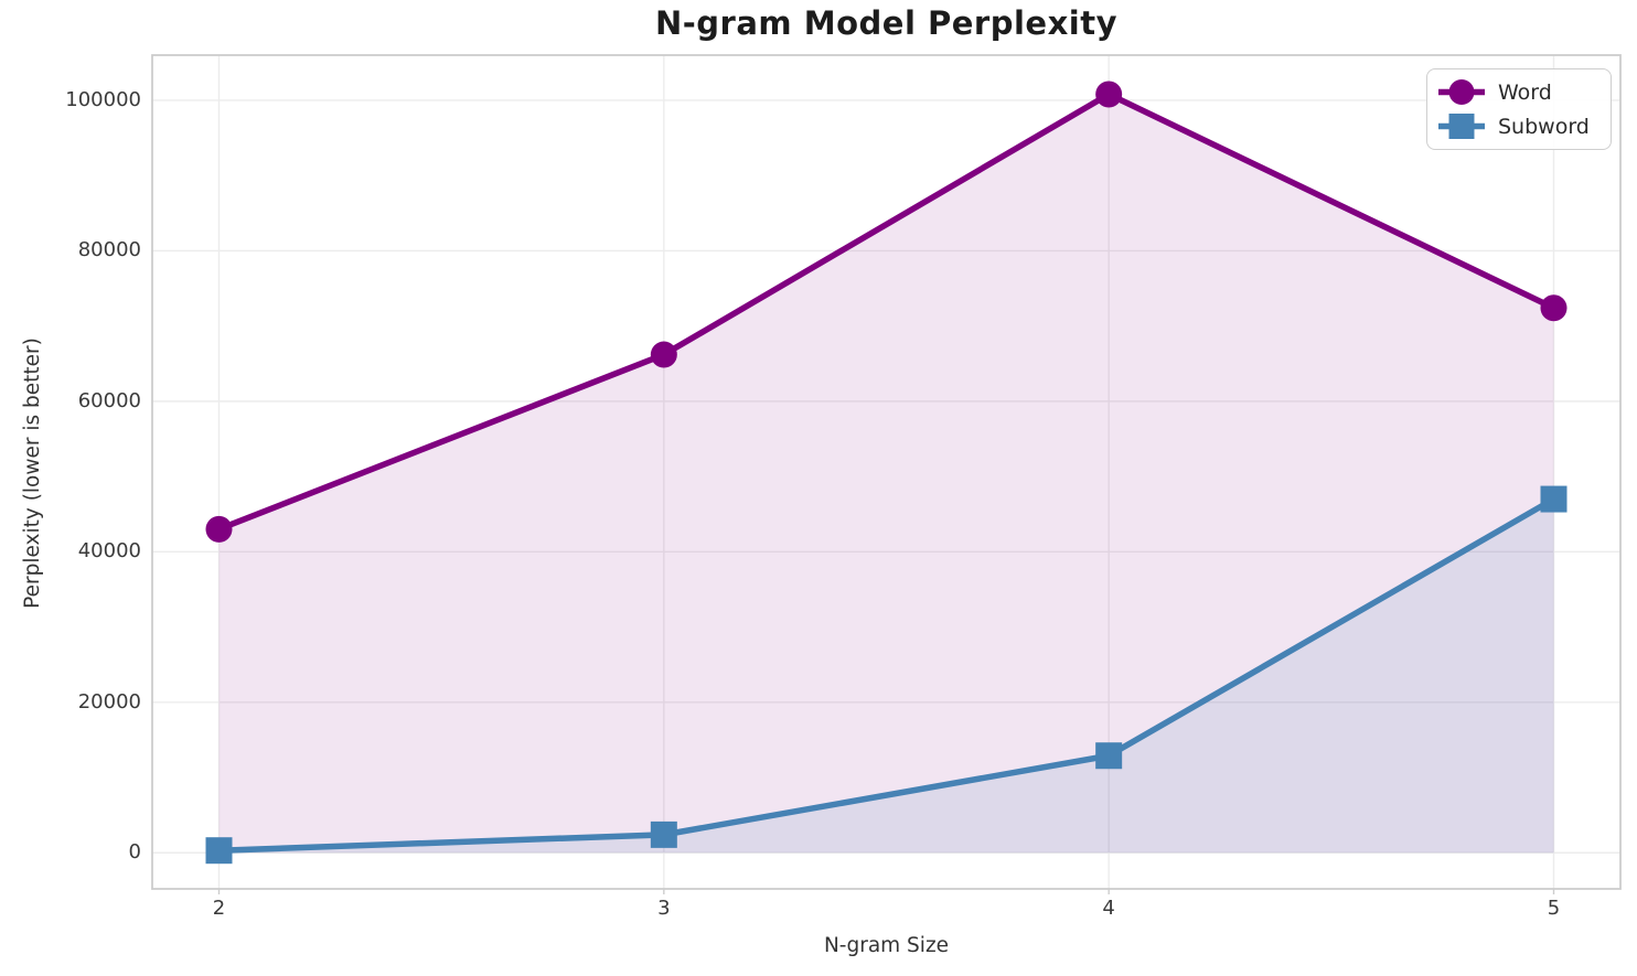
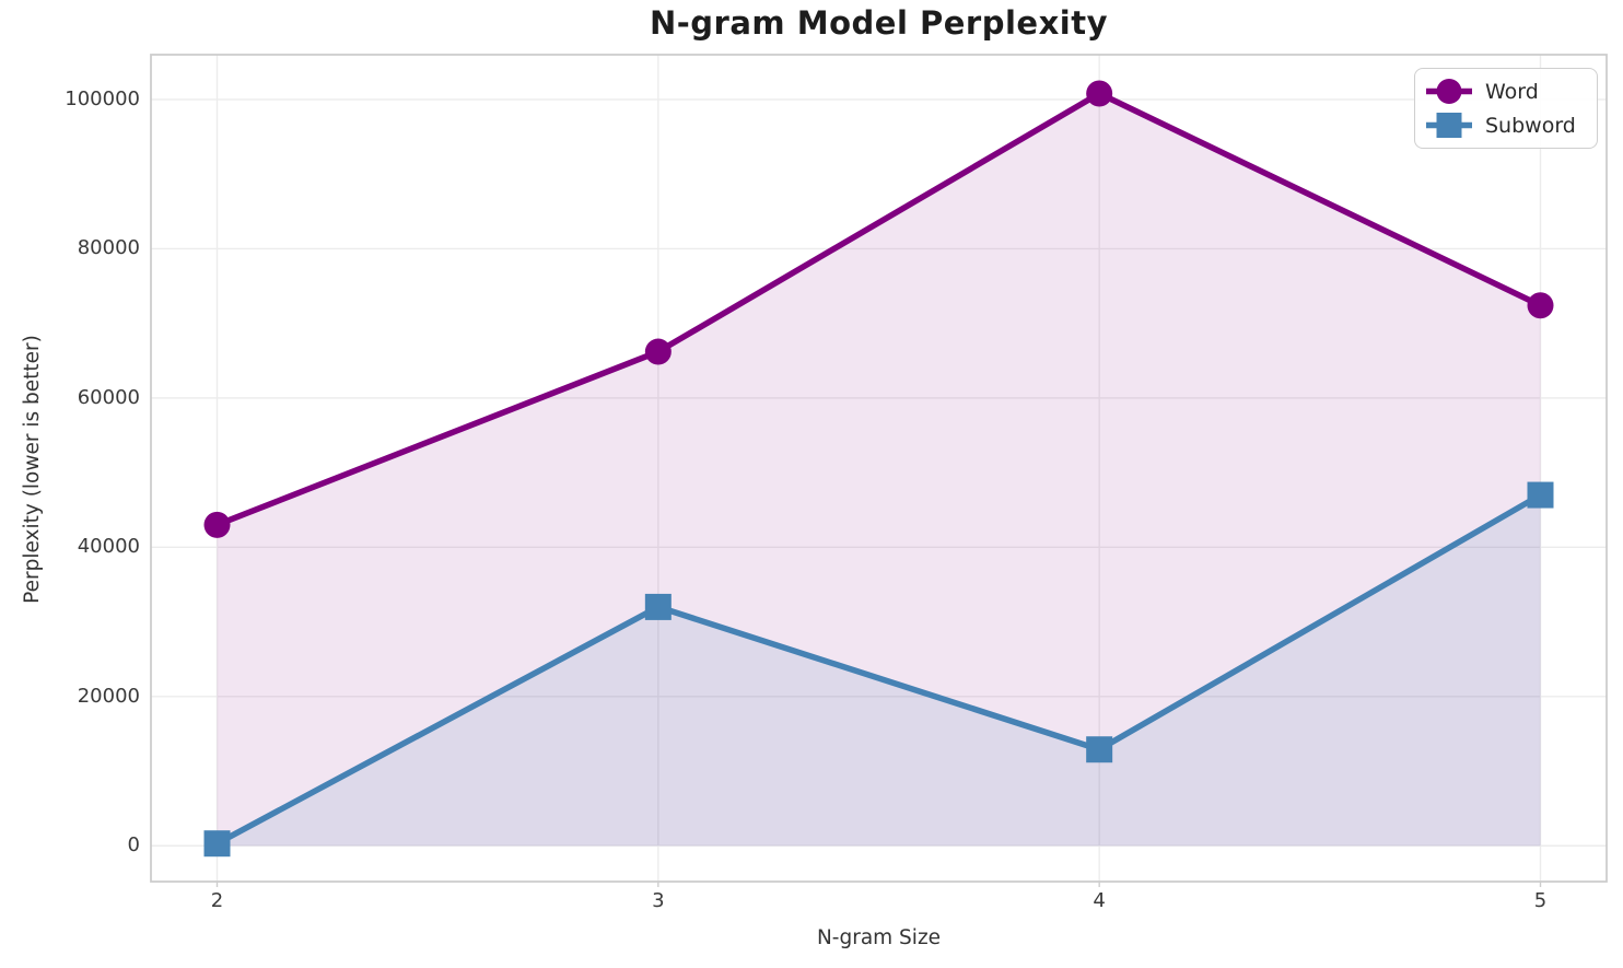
Subword/3: 2000 -> 32000
